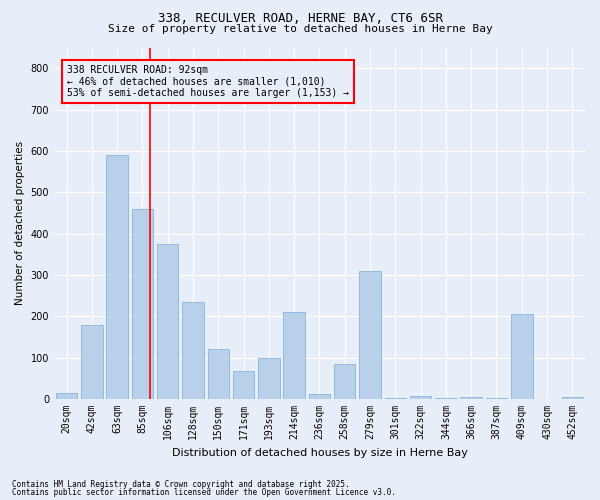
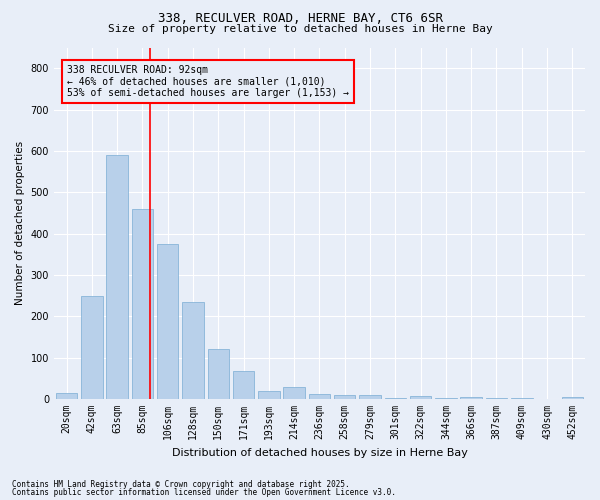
42sqm: 180 -> 250
193sqm: 100 -> 20
214sqm: 210 -> 30
258sqm: 85 -> 10
279sqm: 310 -> 10
409sqm: 205 -> 2
